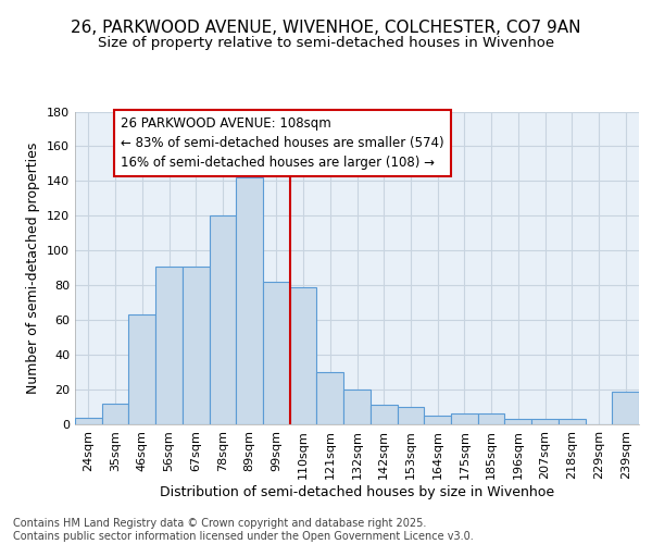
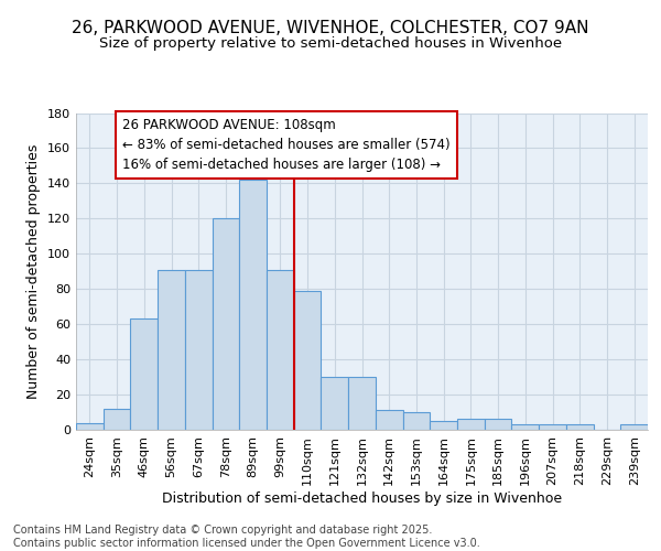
99sqm: 82 -> 91
132sqm: 20 -> 30
239sqm: 19 -> 3
